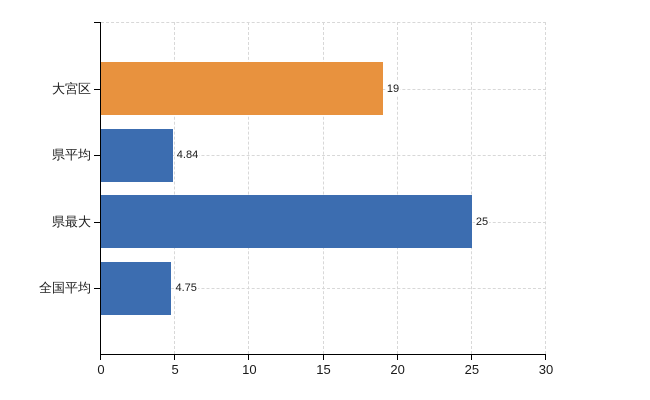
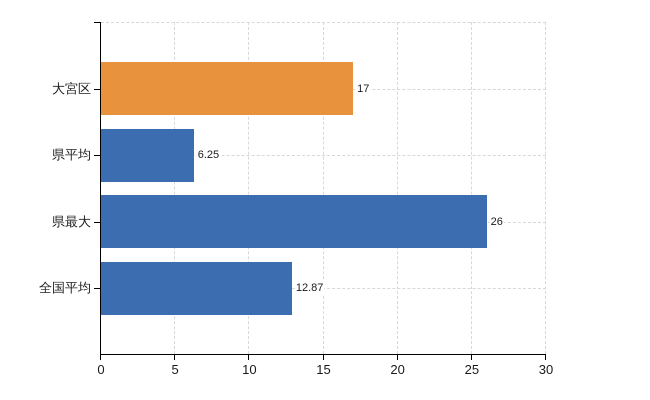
大宮区: 19 -> 17
県平均: 4.84 -> 6.25
県最大: 25 -> 26
全国平均: 4.75 -> 12.87
